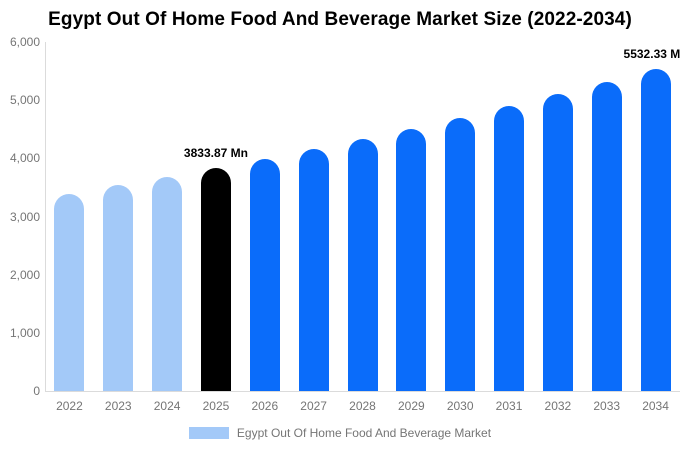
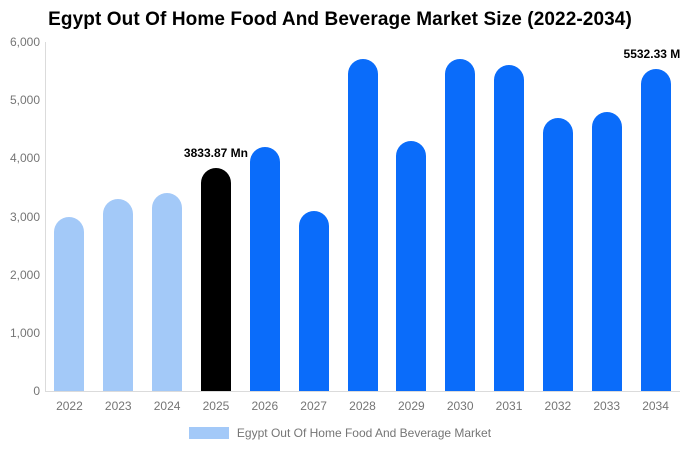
2022: 3400 -> 3000
2023: 3500 -> 3300
2024: 3700 -> 3400
2026: 4000 -> 4200
2027: 4200 -> 3100
2028: 4300 -> 5700
2029: 4500 -> 4300
2030: 4700 -> 5700
2031: 4900 -> 5600
2032: 5100 -> 4700
2033: 5300 -> 4800
